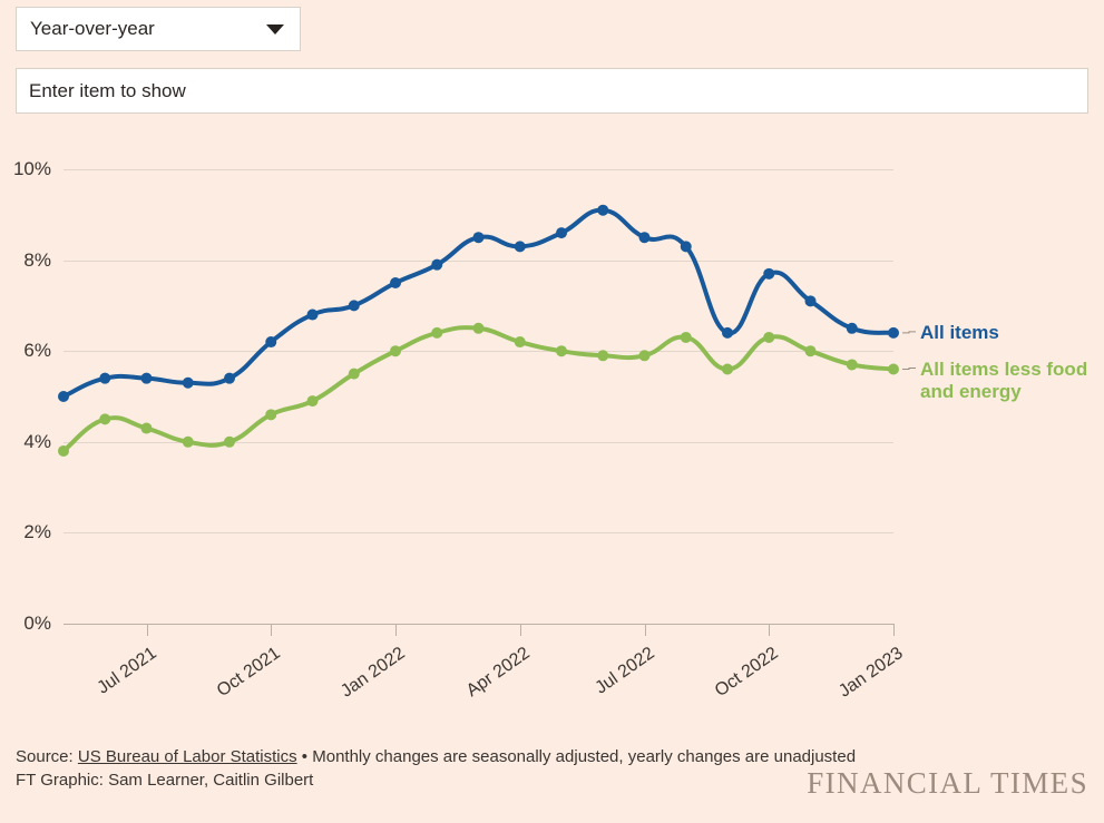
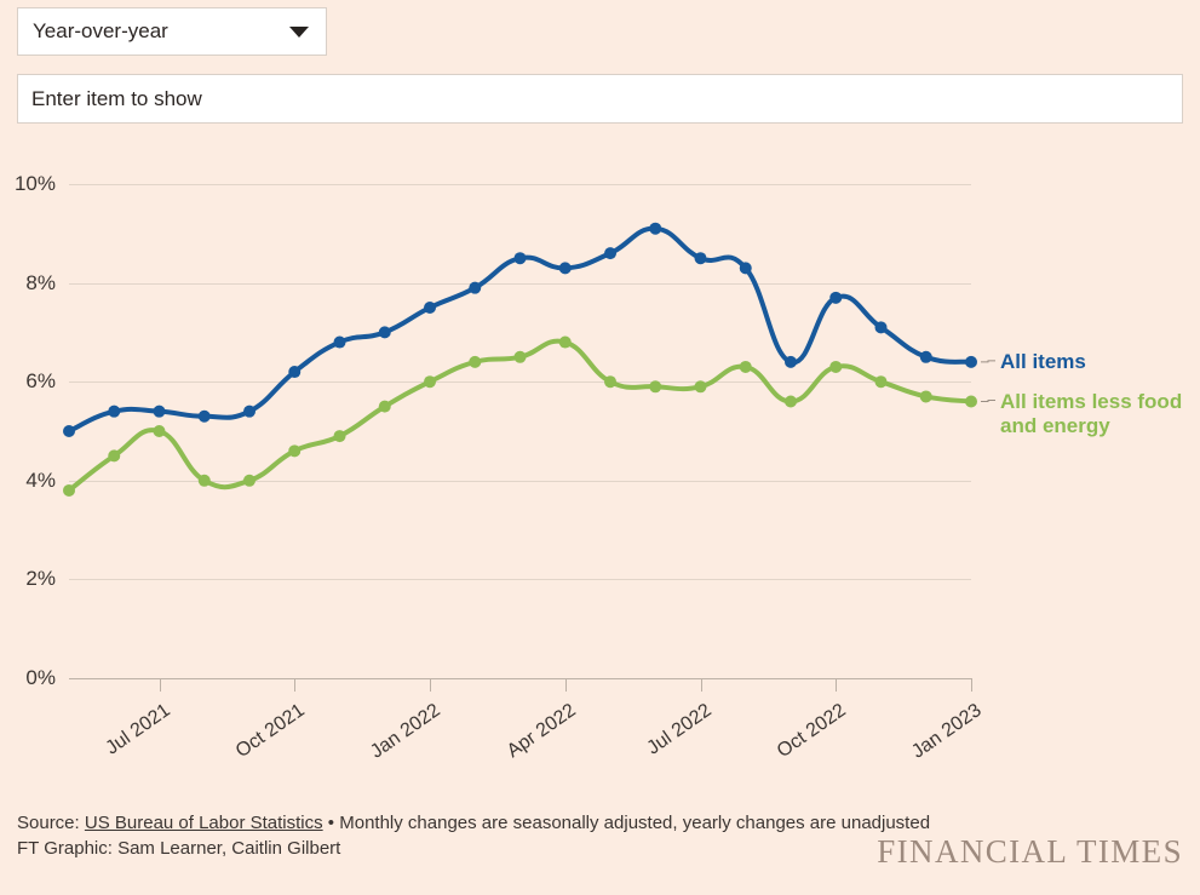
All items less food and energy/Jul 2021: 4.3% -> 5.0%
All items less food and energy/Apr 2022: 6.2% -> 6.8%
